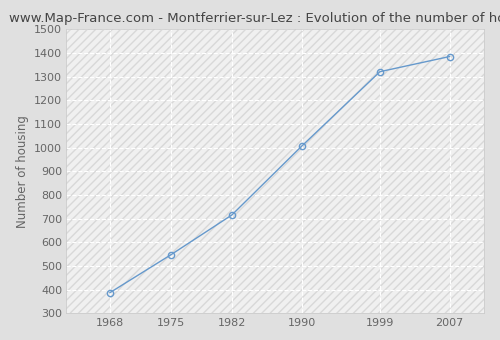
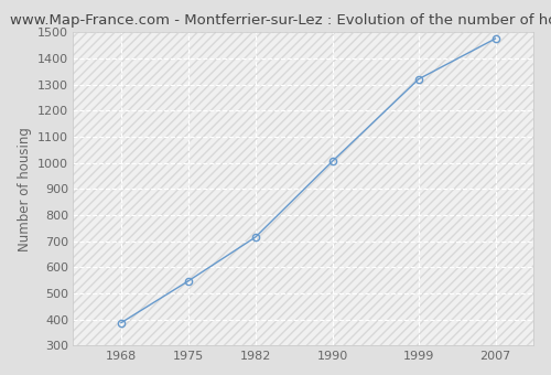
2007: 1385 -> 1476
